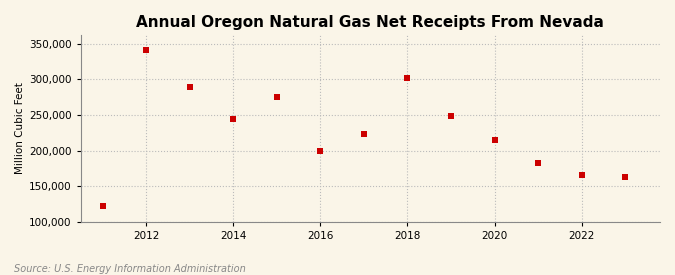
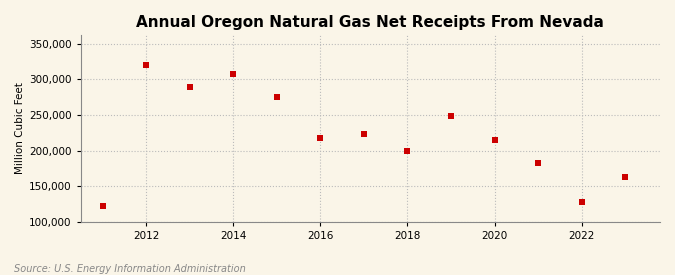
2012: 342,000 -> 320,000
2014: 244,000 -> 308,000
2016: 200,000 -> 218,000
2018: 302,000 -> 199,000
2022: 166,000 -> 128,000
